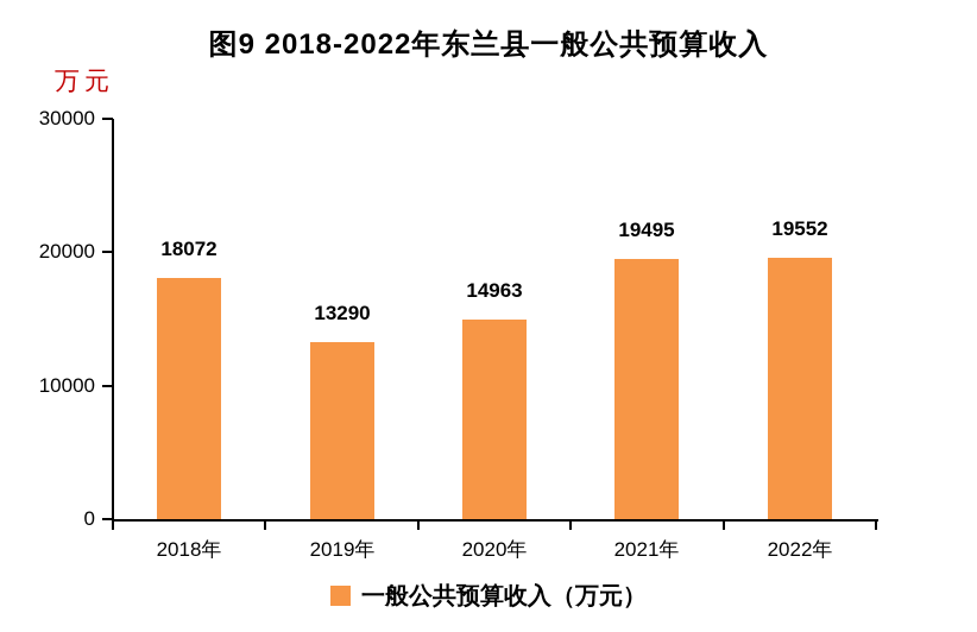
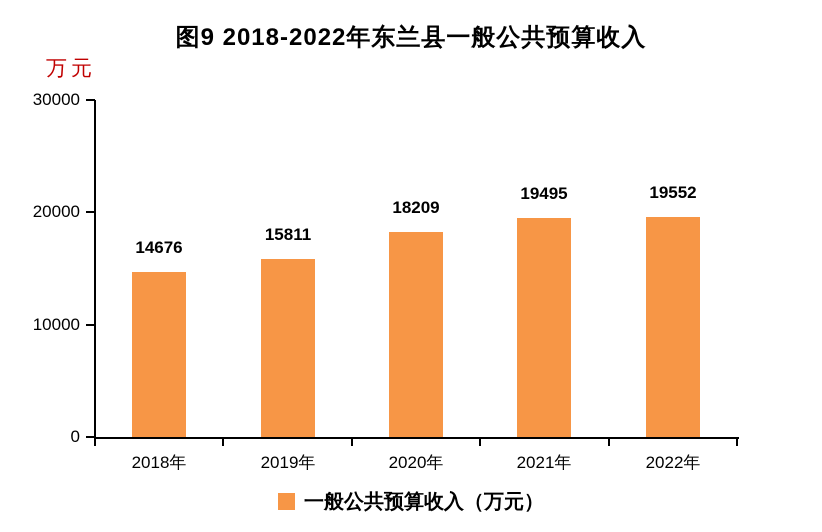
2018年: 18072 -> 14676
2019年: 13290 -> 15811
2020年: 14963 -> 18209
